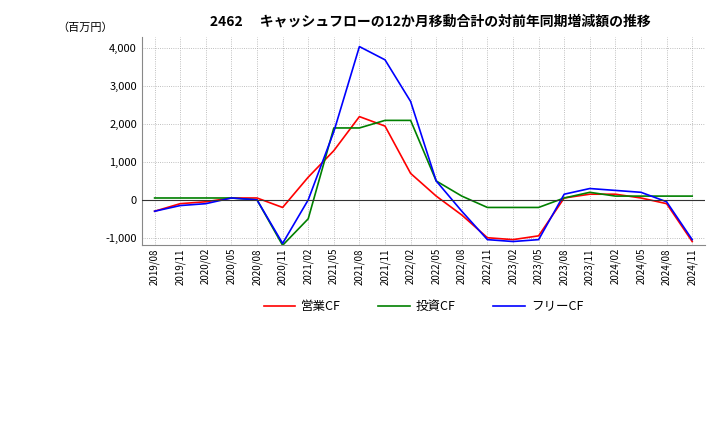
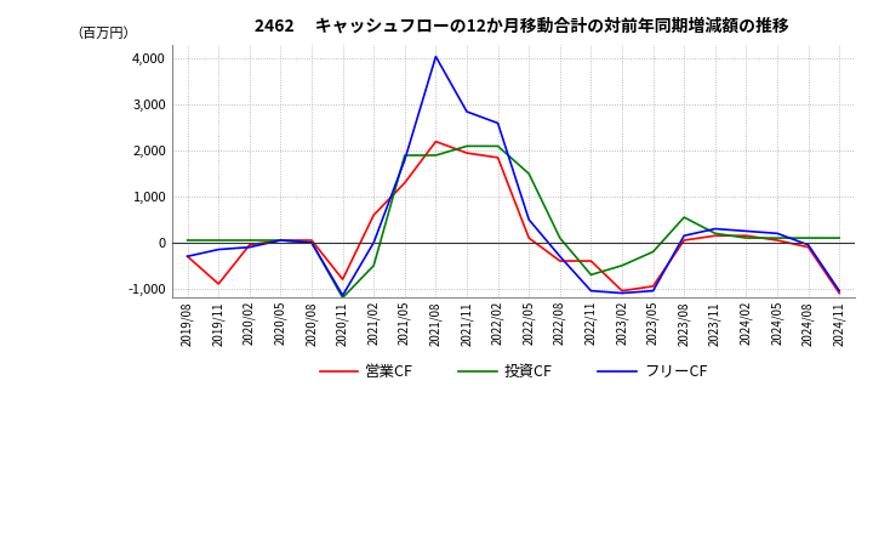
営業CF/2019/11: -100 -> -900
営業CF/2020/11: -200 -> -800
フリーCF/2021/11: 3,700 -> 2,850
営業CF/2022/02: 700 -> 1,850
投資CF/2022/05: 500 -> 1,500
営業CF/2022/11: -1,000 -> -400
投資CF/2022/11: -200 -> -700
投資CF/2023/02: -200 -> -500
投資CF/2023/08: 50 -> 550
